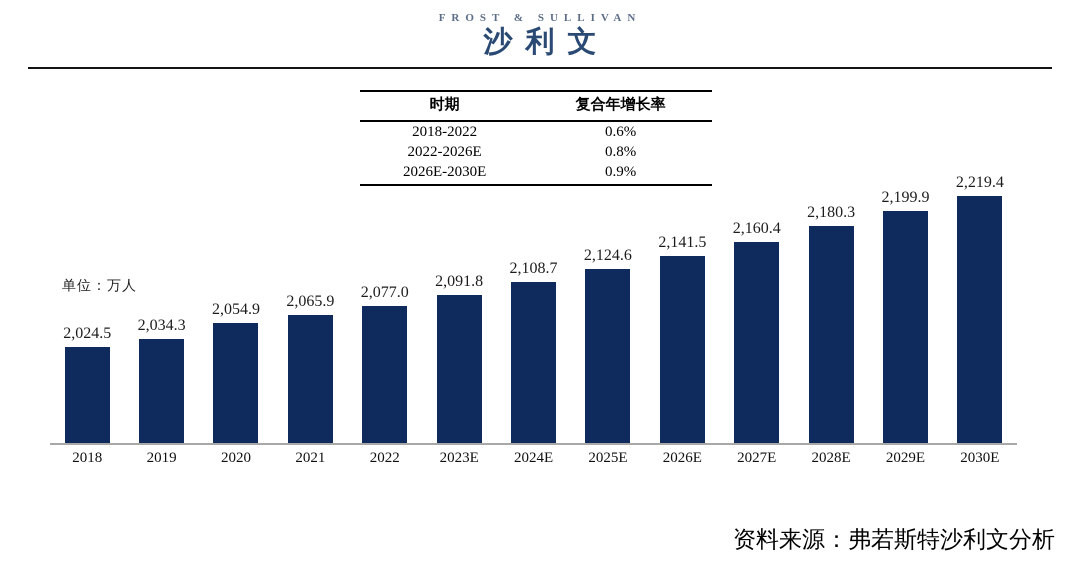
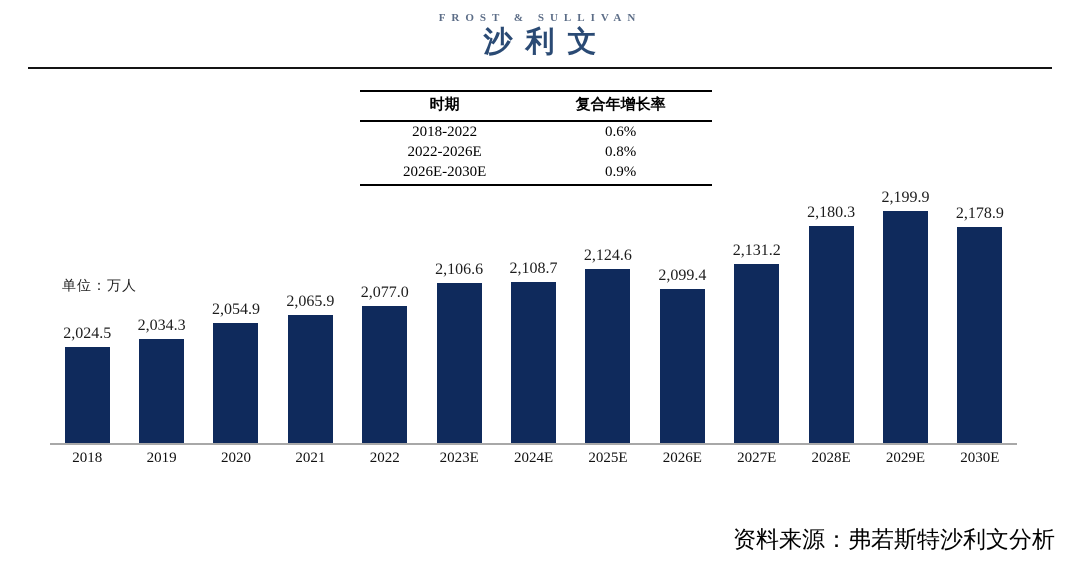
2023E: 2,091.8 -> 2,106.6
2026E: 2,141.5 -> 2,099.4
2027E: 2,160.4 -> 2,131.2
2030E: 2,219.4 -> 2,178.9
